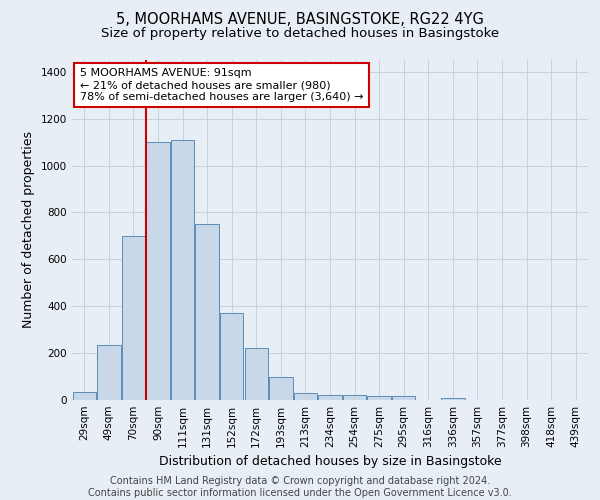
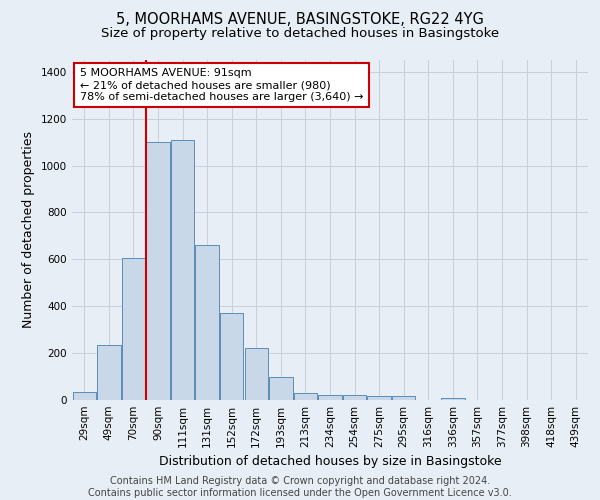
70sqm: 700 -> 605
131sqm: 750 -> 660
